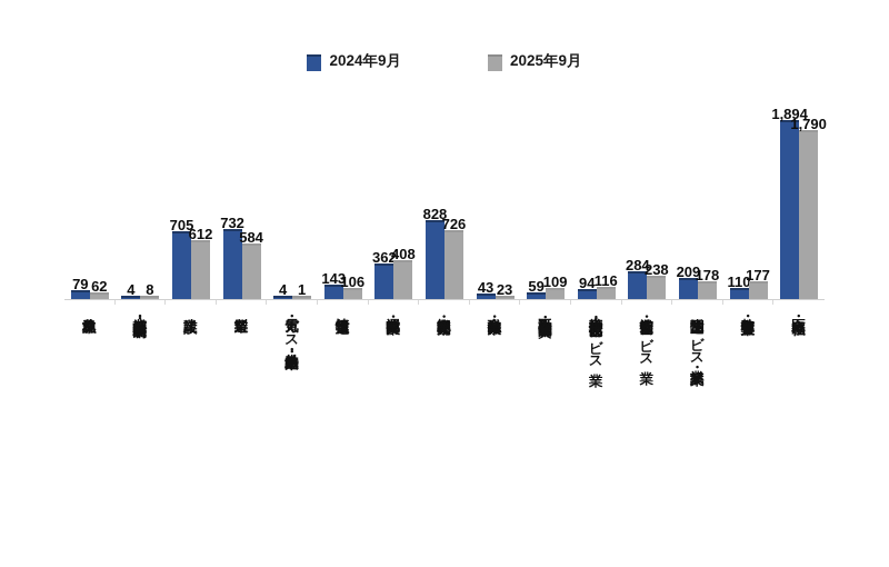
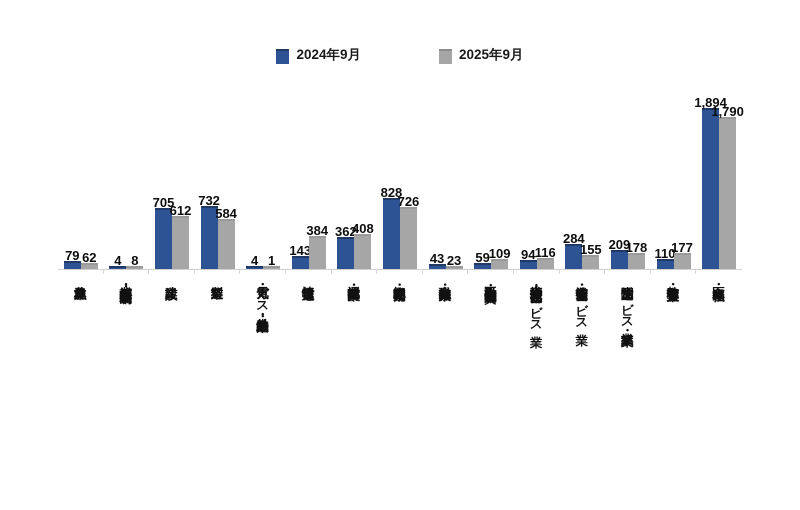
2025年9月/情報通信業: 106 -> 384
2025年9月/宿泊業・飲食サービス業: 238 -> 155
